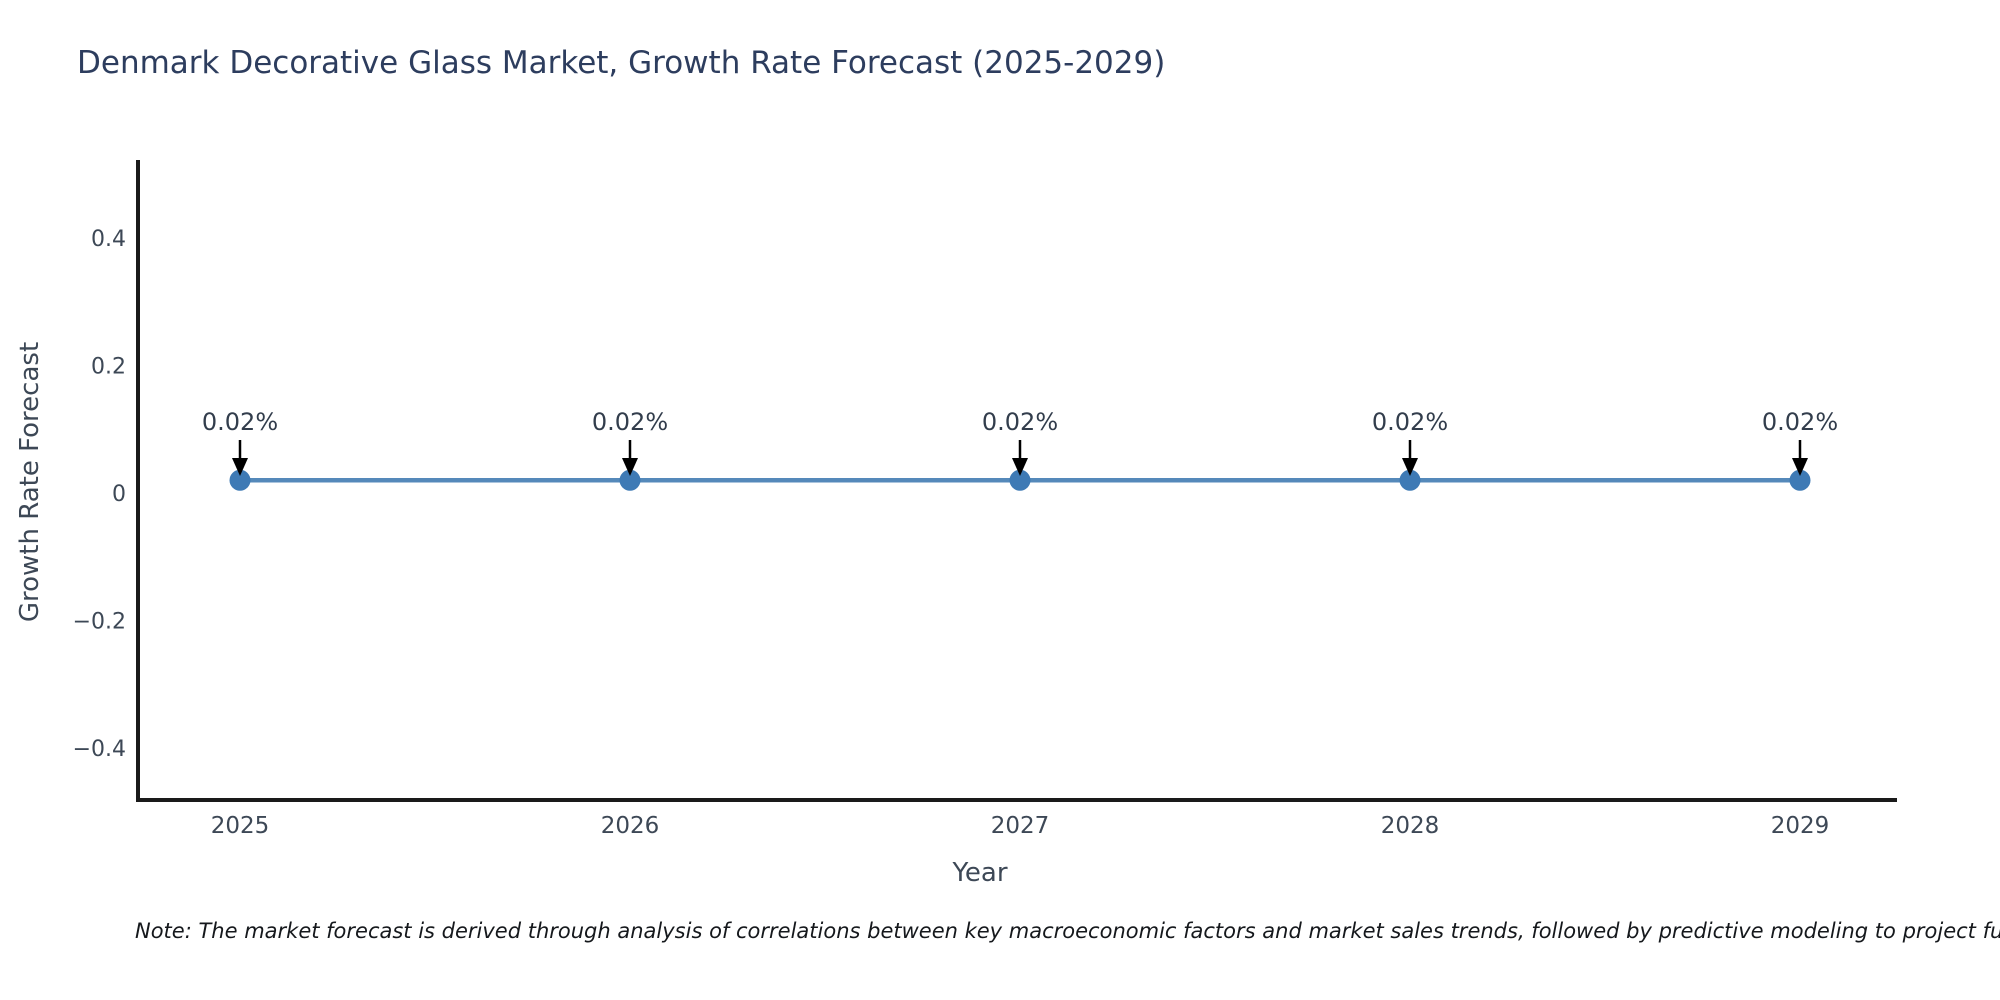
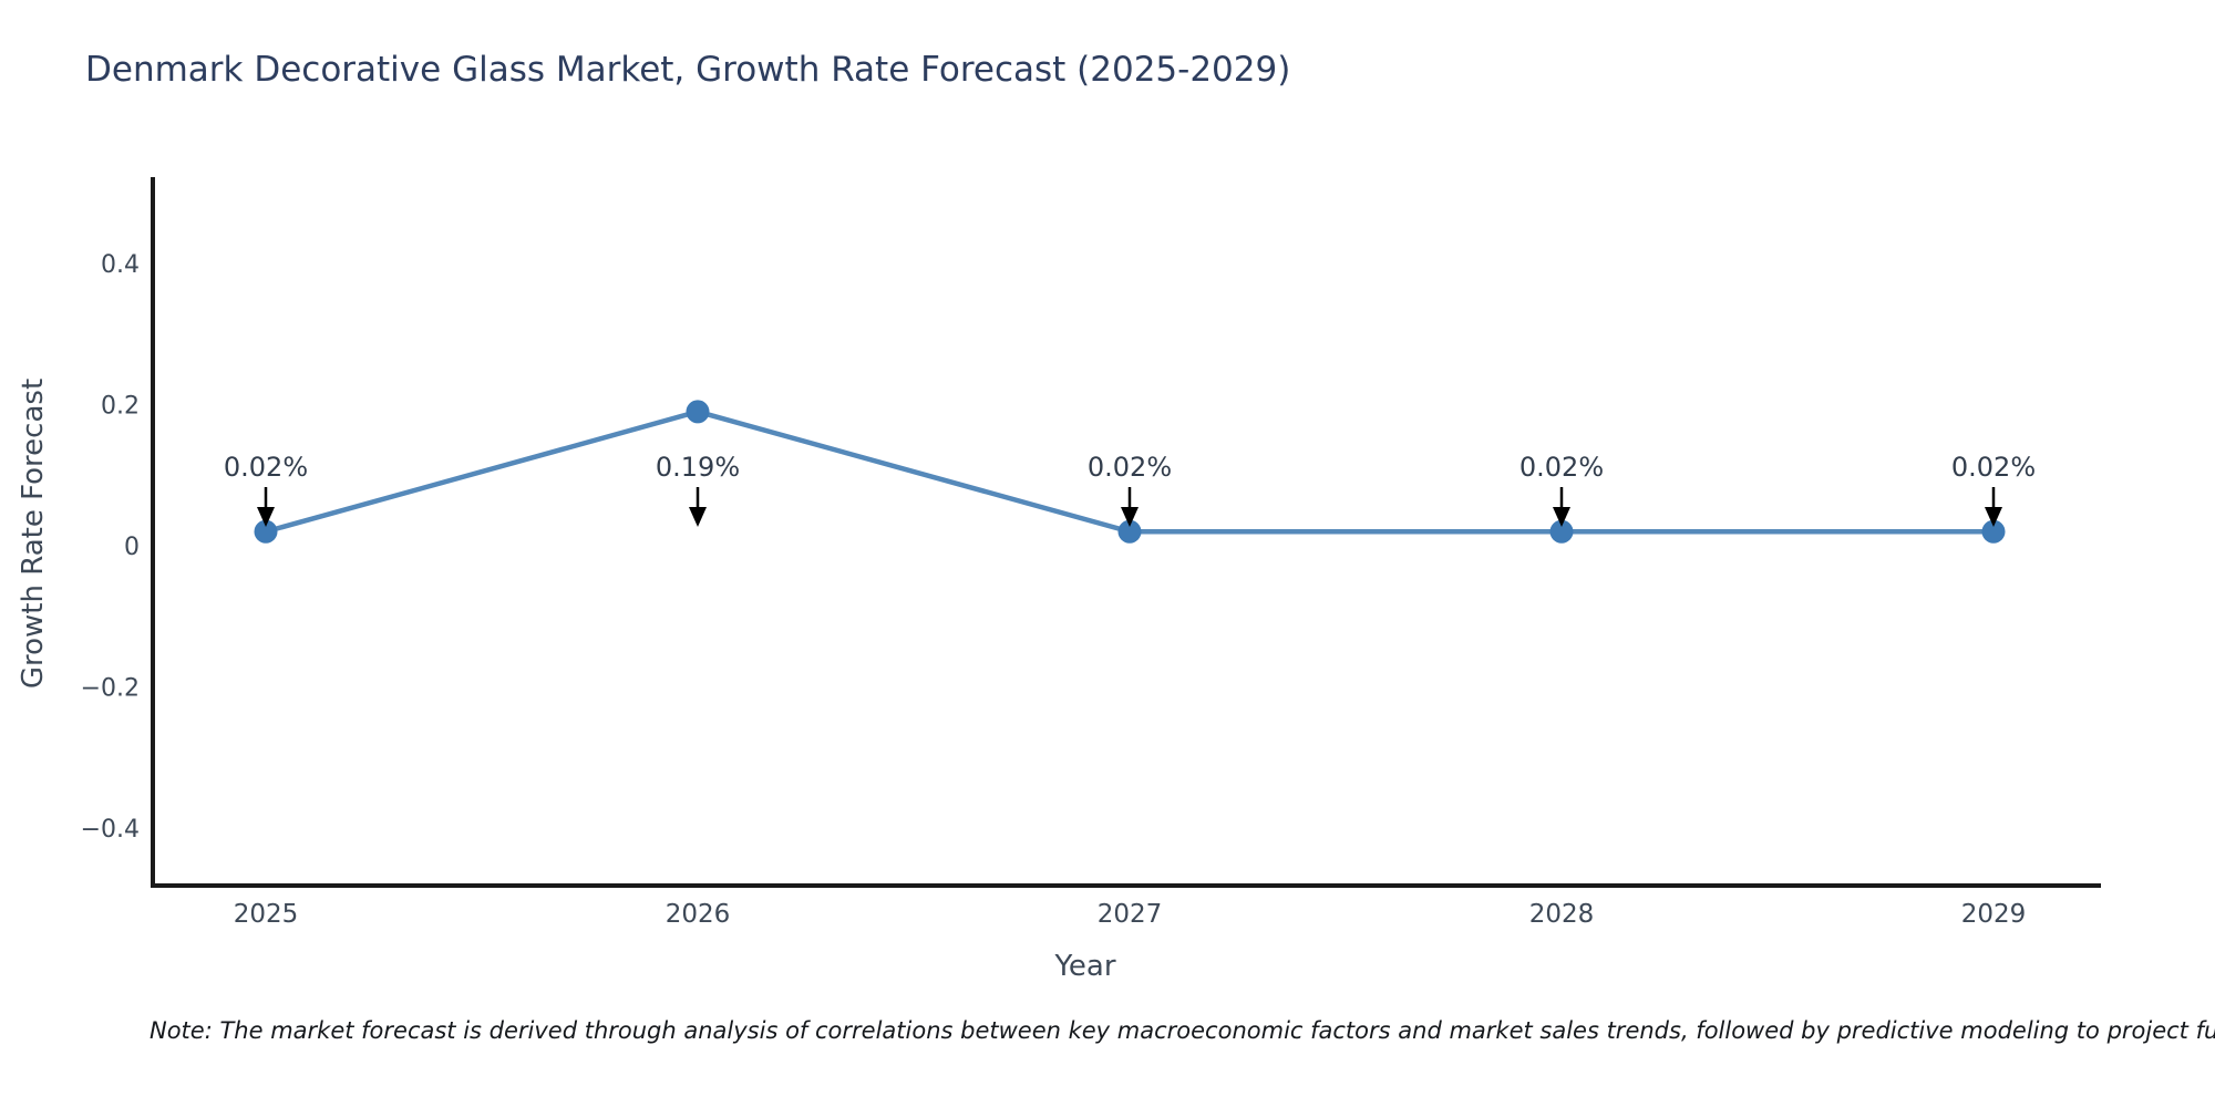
2026: 0.02% -> 0.19%
